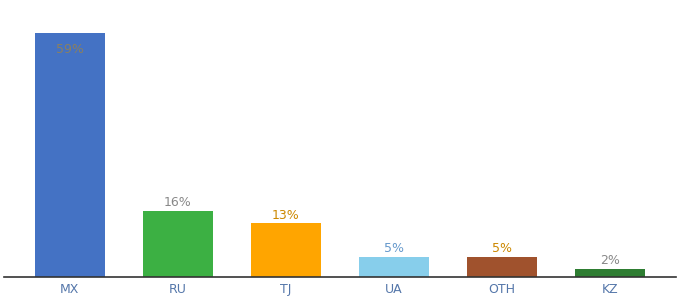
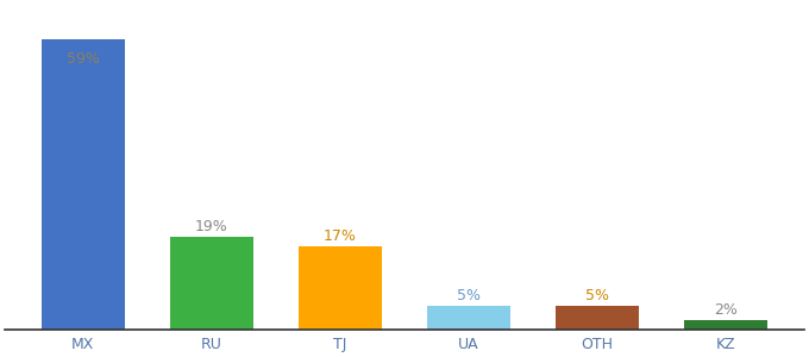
RU: 16% -> 19%
TJ: 13% -> 17%
